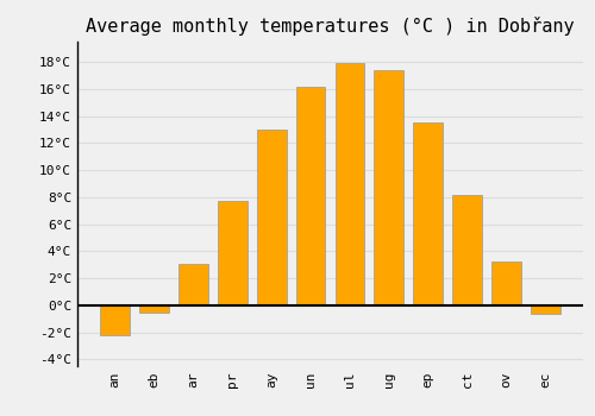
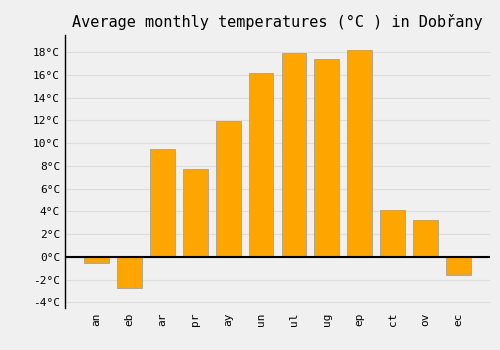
an: -2.2°C -> -0.5°C
eb: -0.5°C -> -2.7°C
ar: 3.1°C -> 9.5°C
ay: 13.0°C -> 11.9°C
ep: 13.5°C -> 18.2°C
ct: 8.2°C -> 4.1°C
ec: -0.6°C -> -1.6°C
